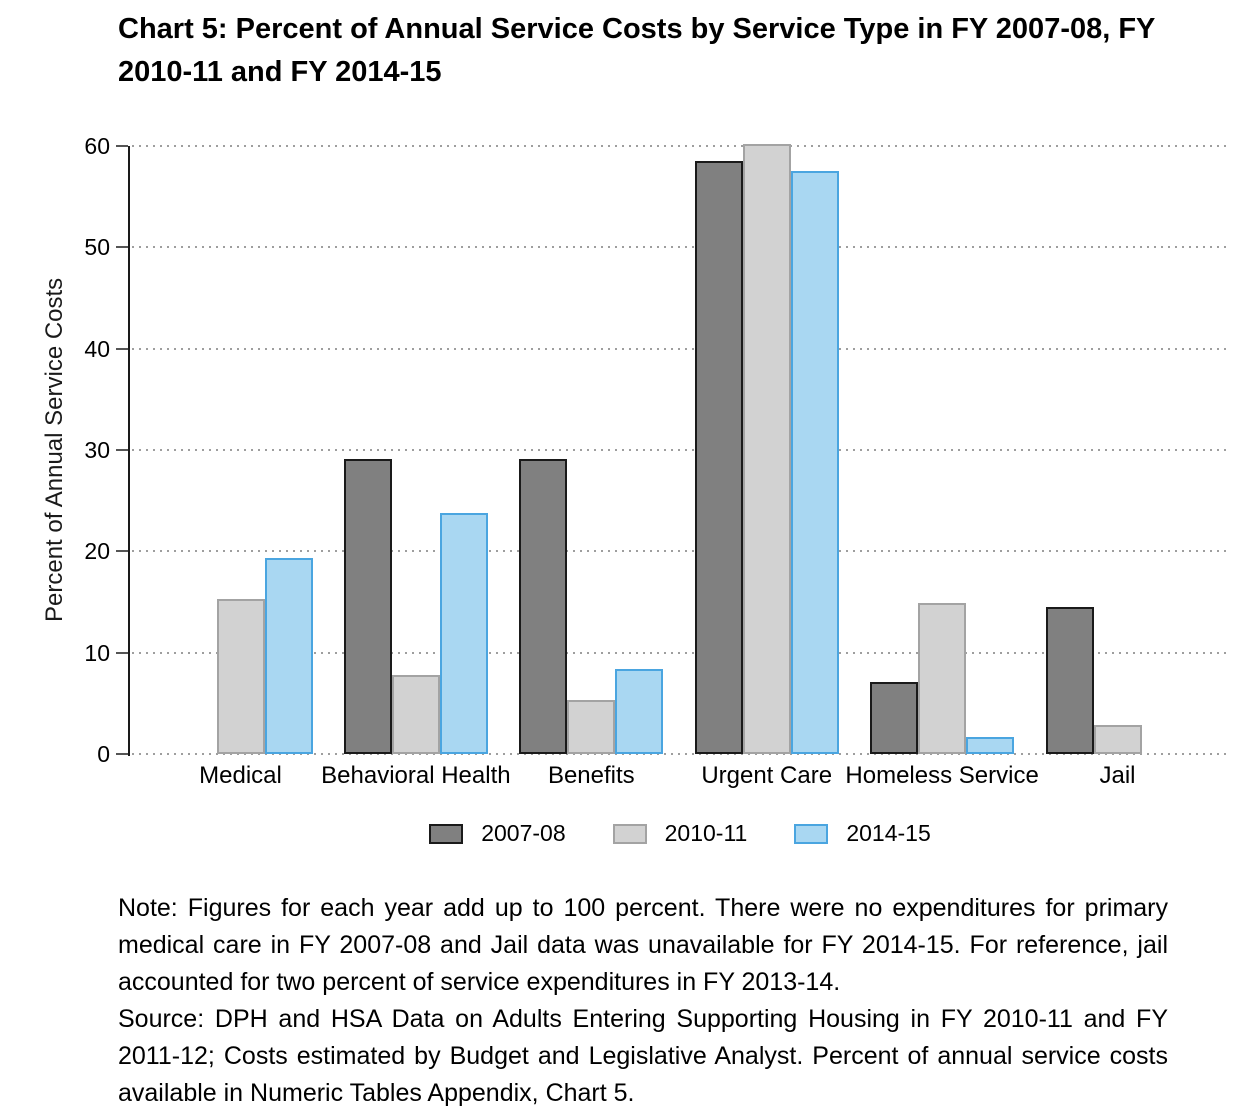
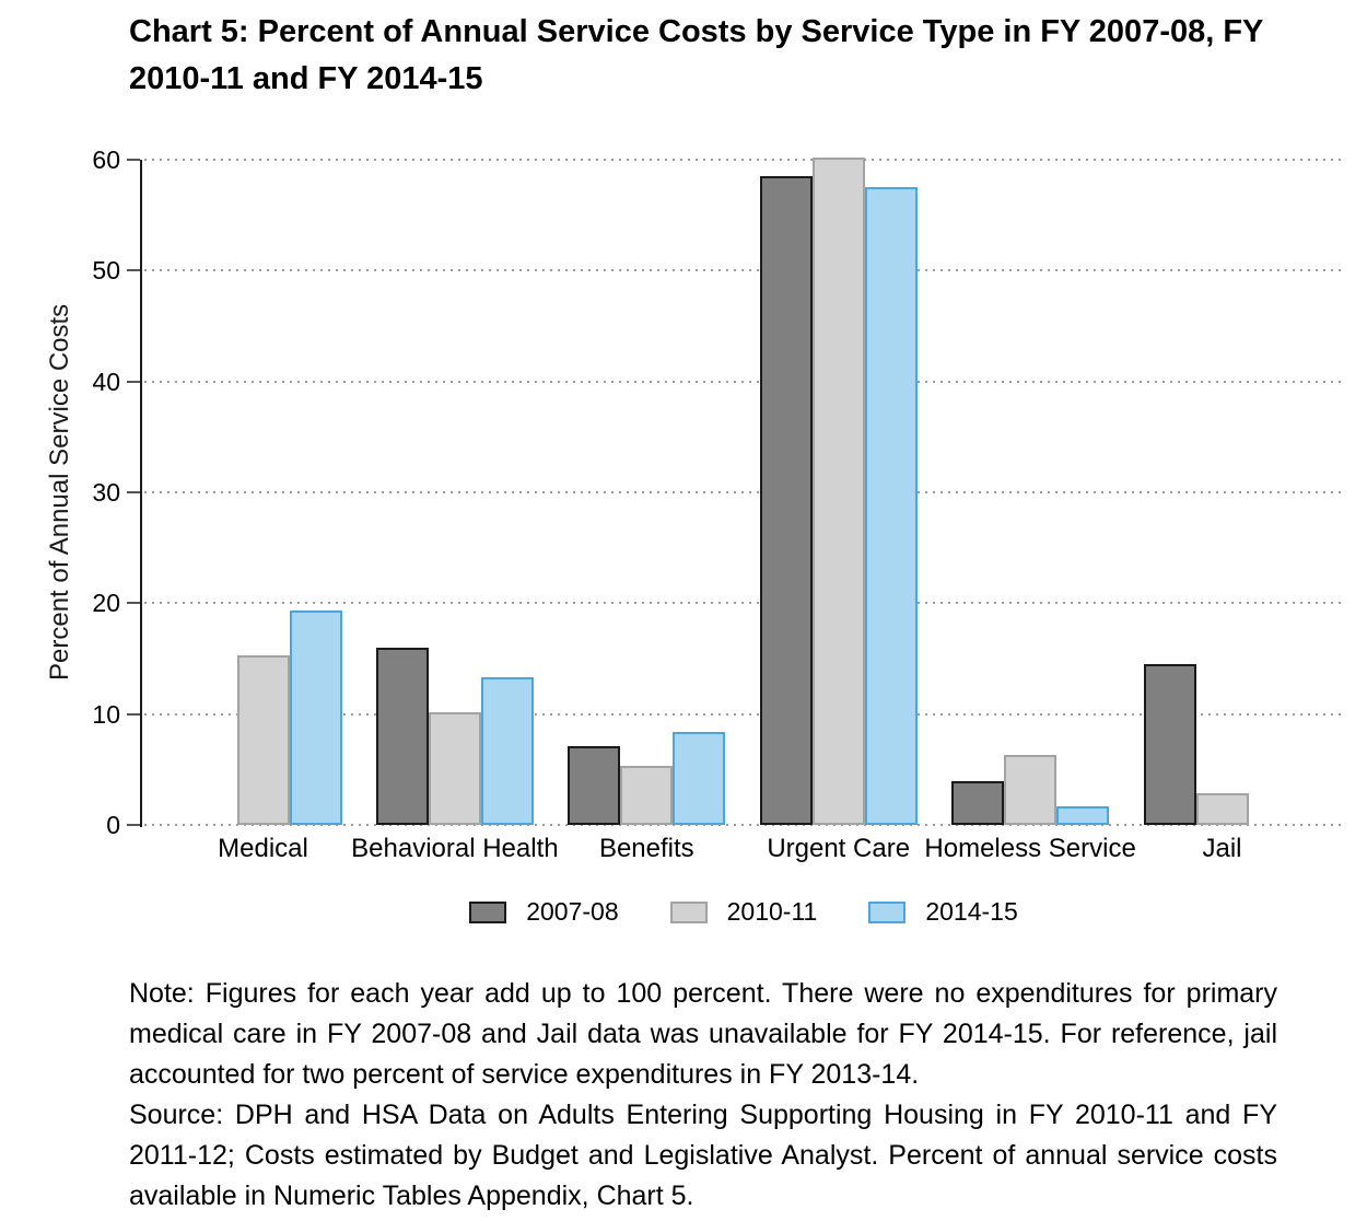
2007-08/Behavioral Health: 29.1 -> 16.0
2010-11/Behavioral Health: 7.8 -> 10.2
2014-15/Behavioral Health: 23.8 -> 13.3
2007-08/Benefits: 29.1 -> 7.1
2007-08/Homeless Service: 7.1 -> 3.9
2010-11/Homeless Service: 14.9 -> 6.3
